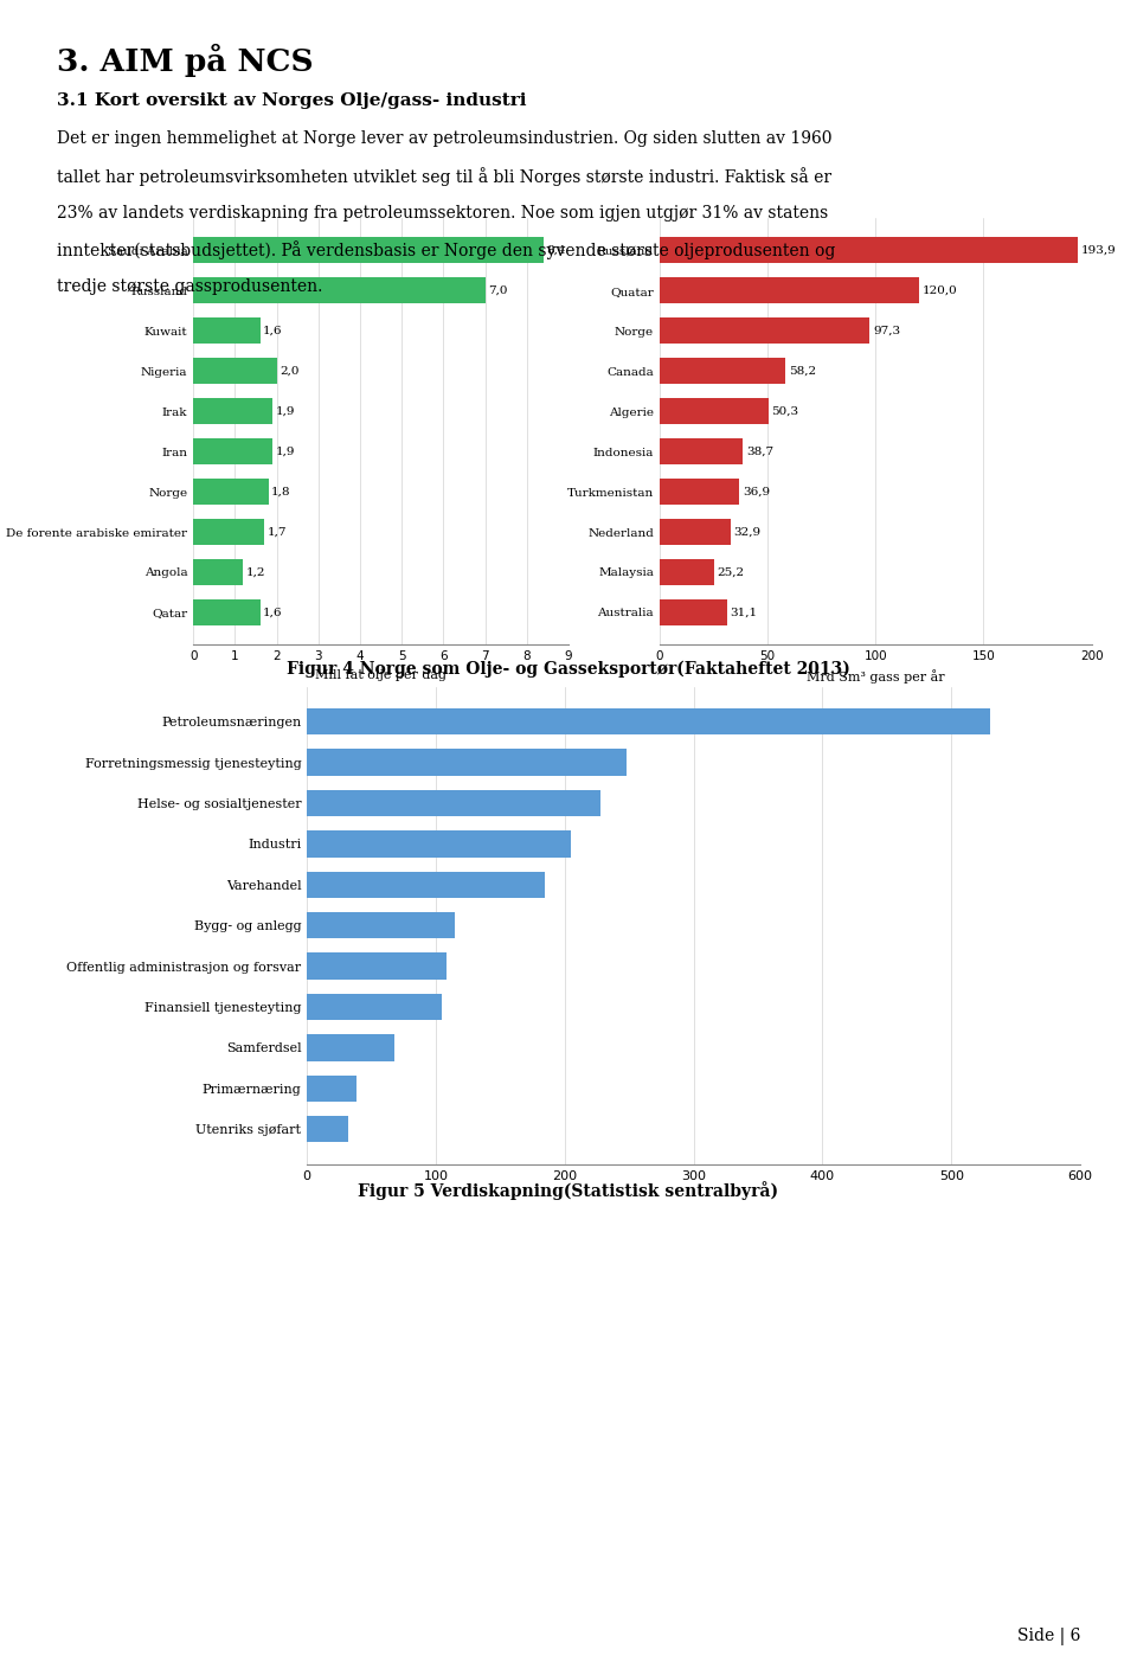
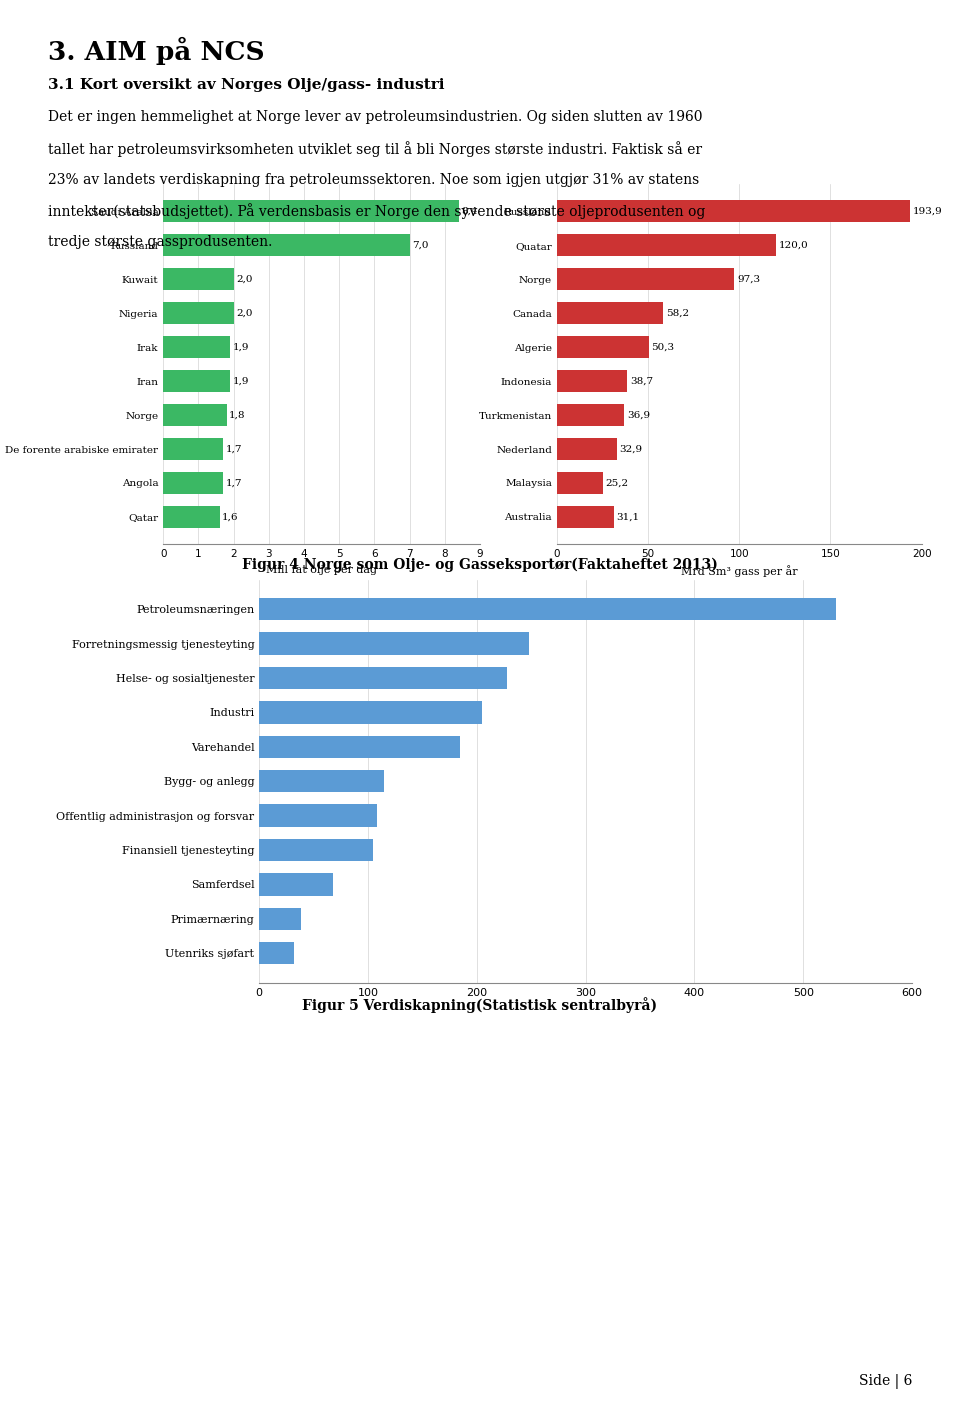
Kuwait: 1,6 -> 2,0
Angola: 1,2 -> 1,7
